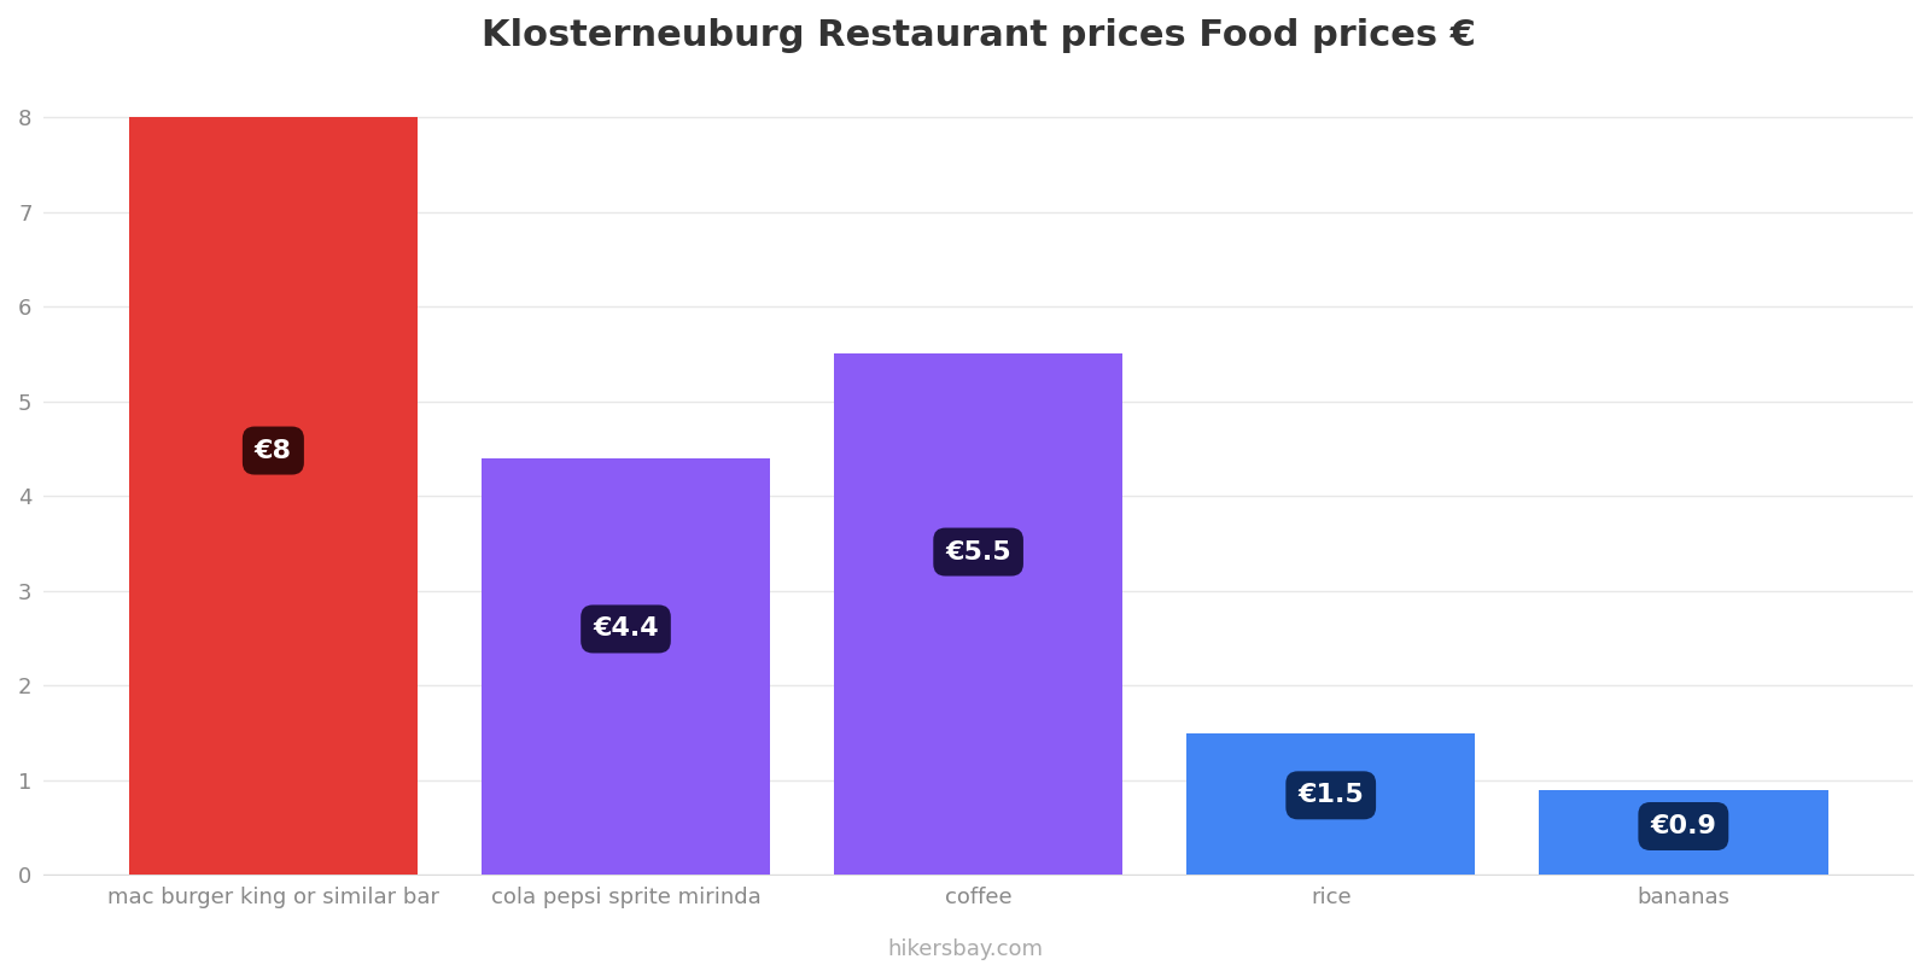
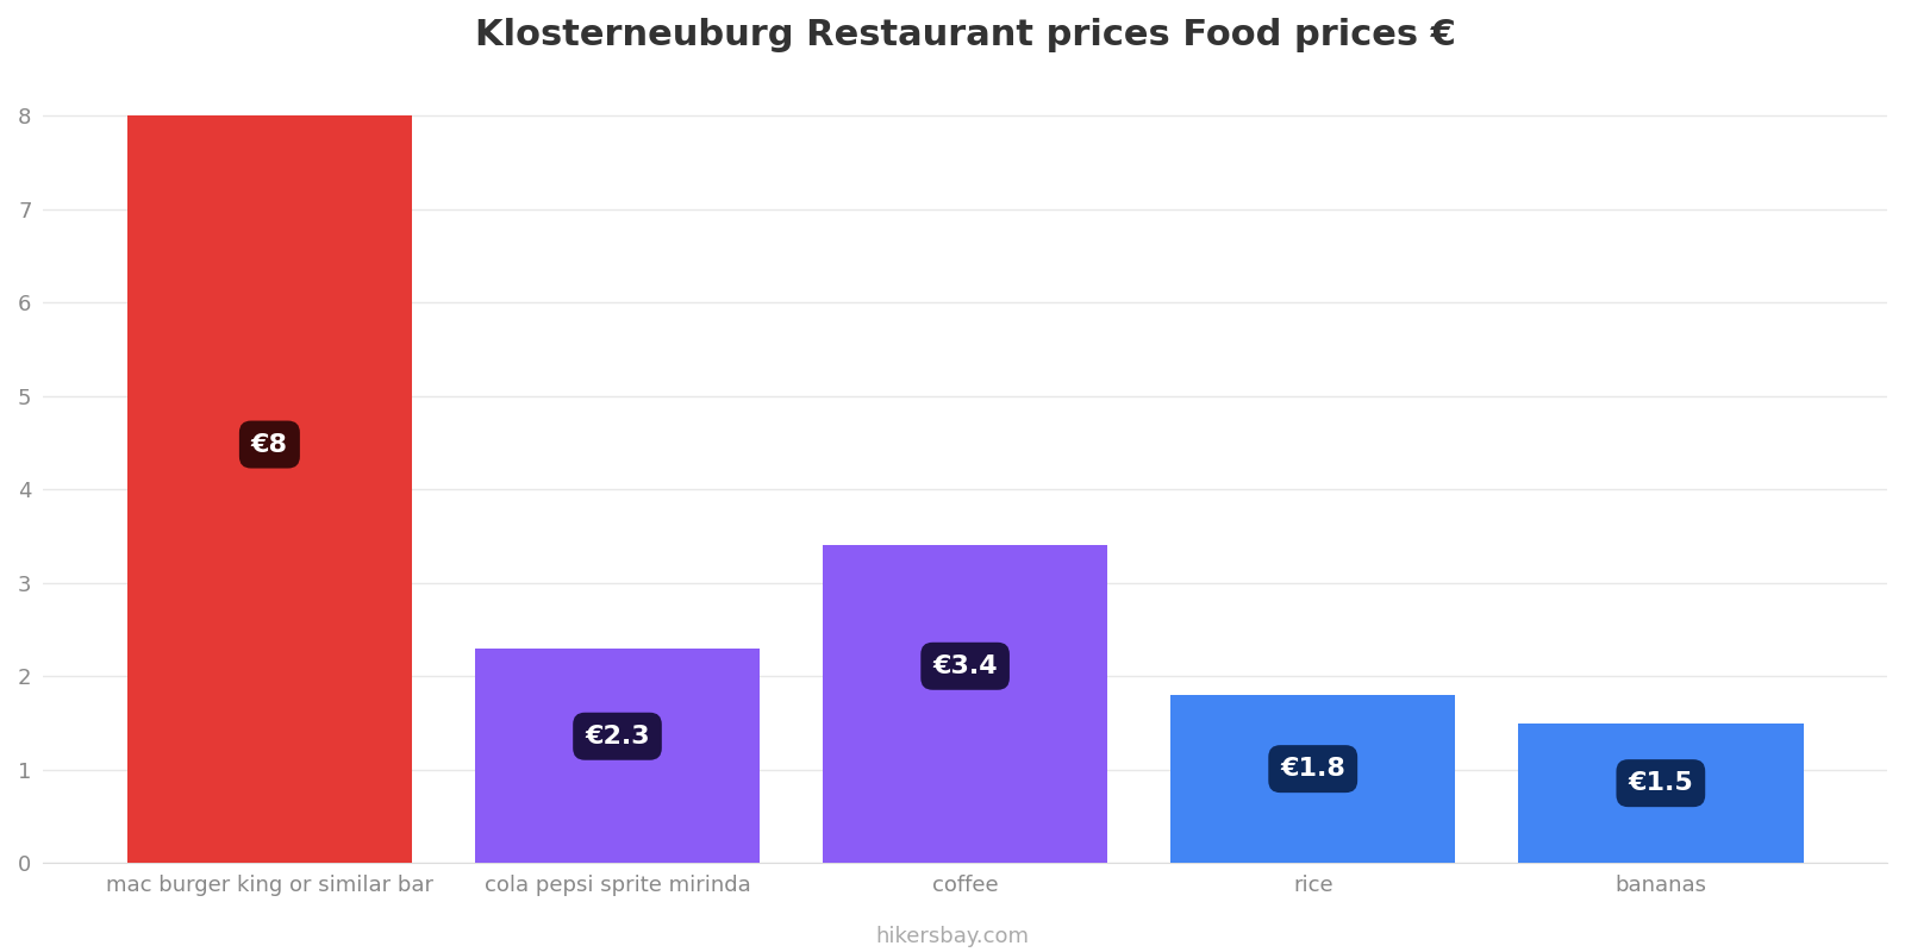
cola pepsi sprite mirinda: €4.4 -> €2.3
coffee: €5.5 -> €3.4
rice: €1.5 -> €1.8
bananas: €0.9 -> €1.5
